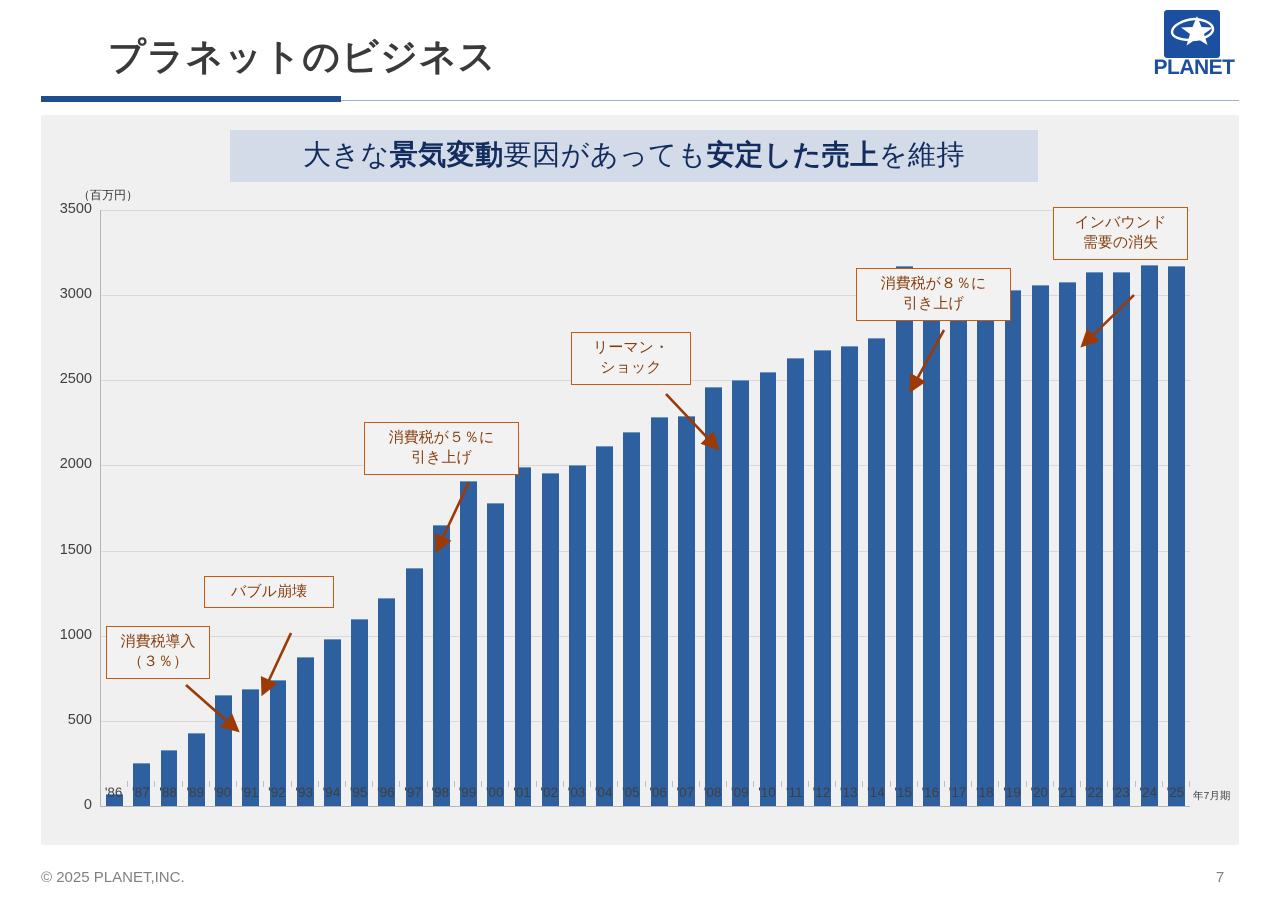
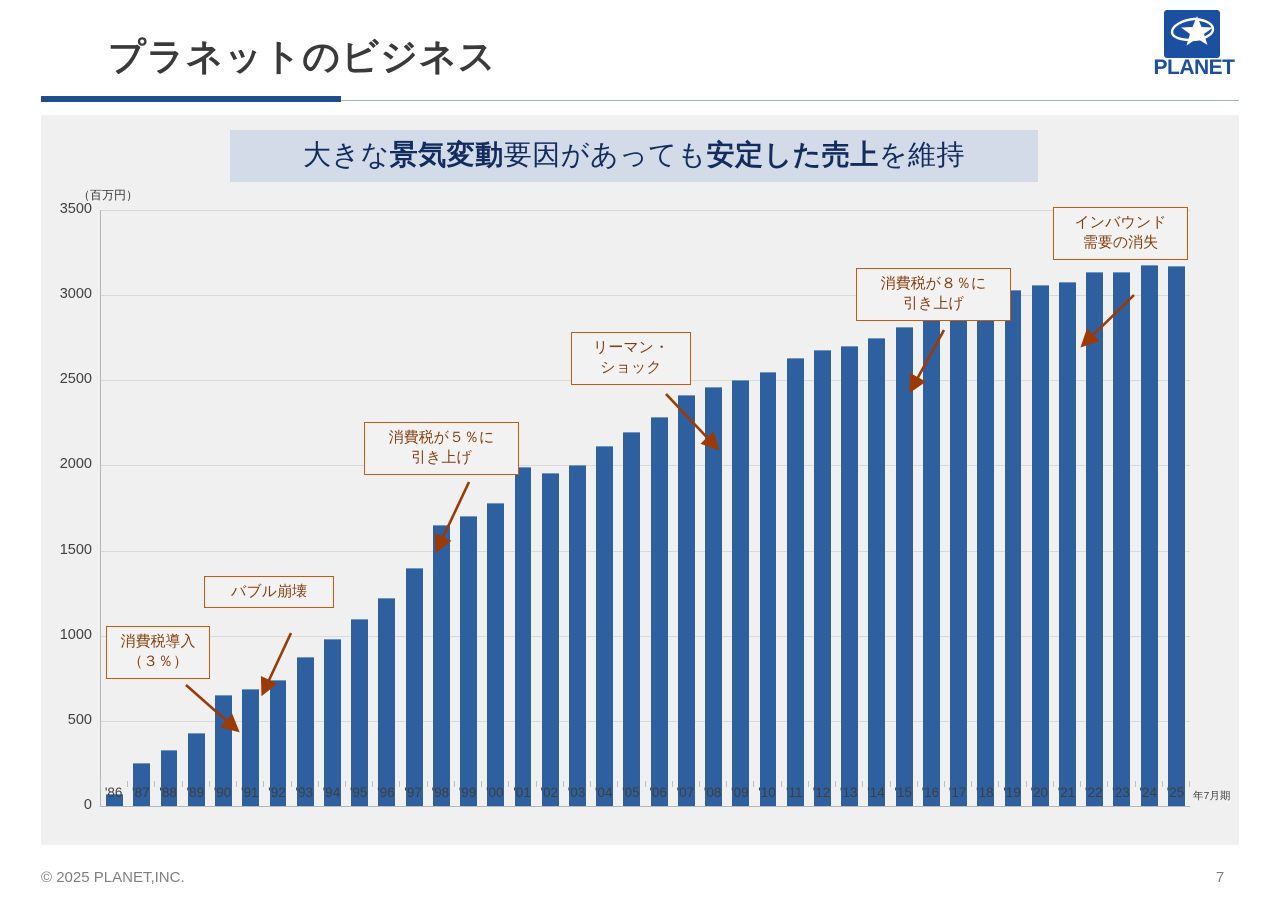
'99: 1910 -> 1700
'07: 2290 -> 2420
'15: 3170 -> 2820
